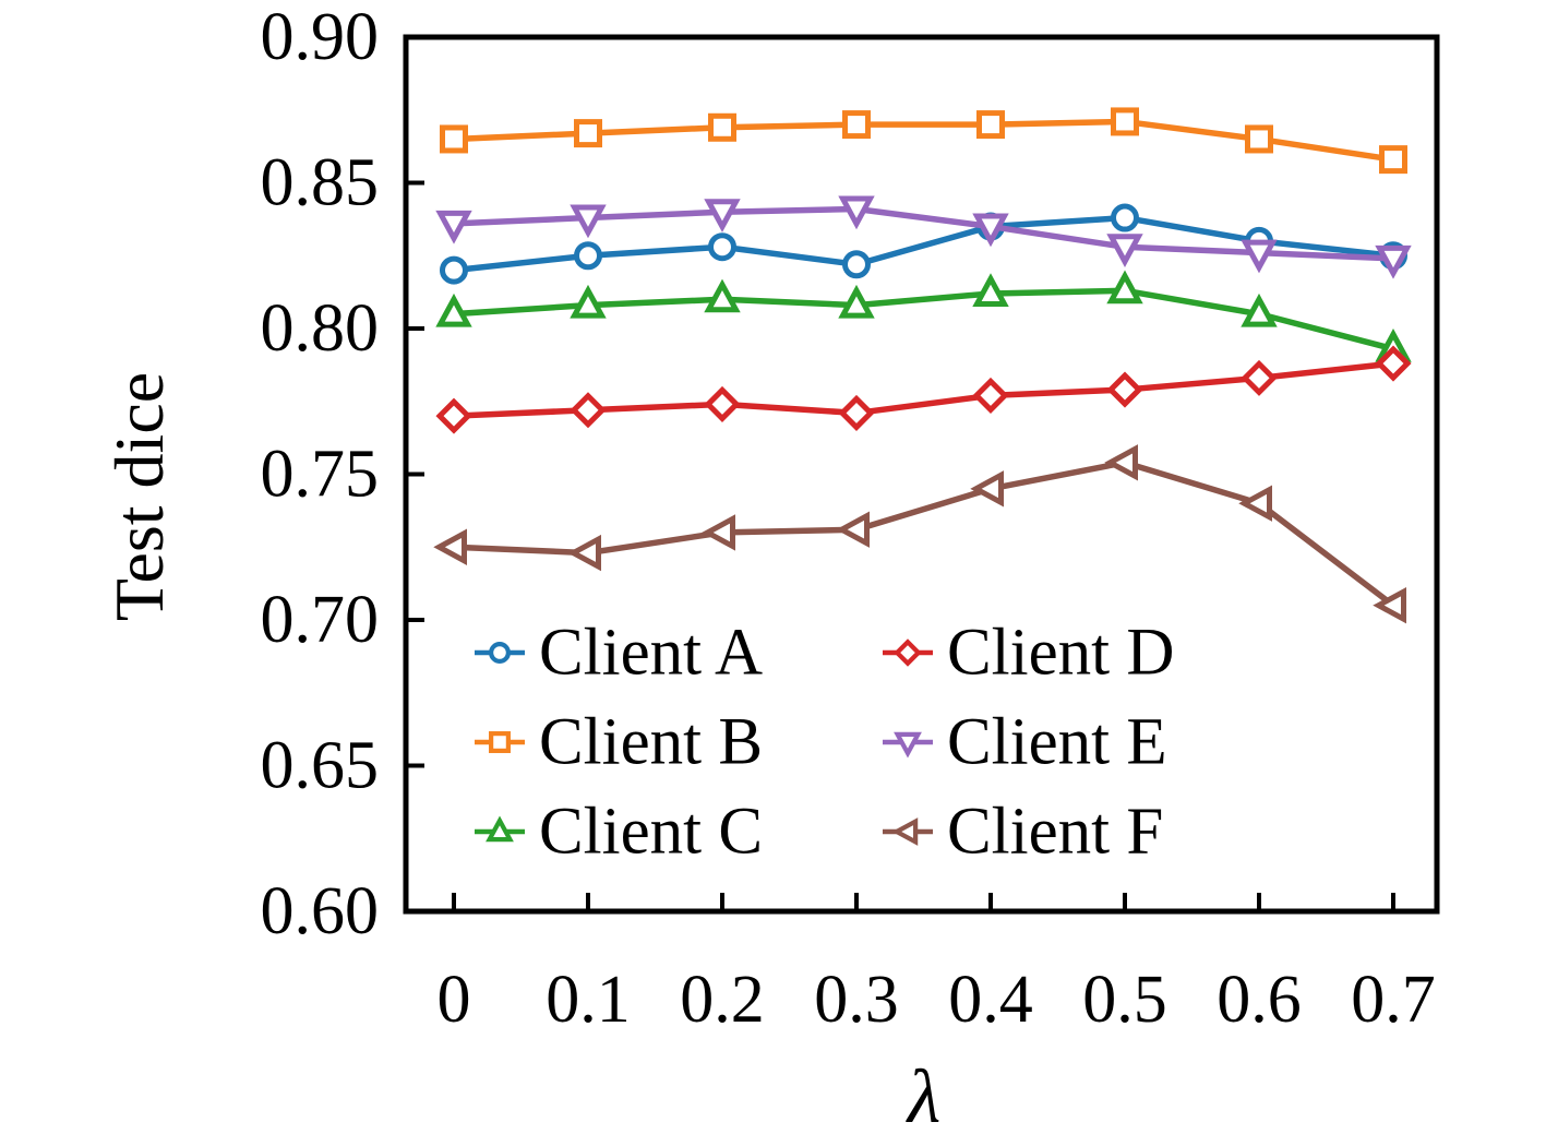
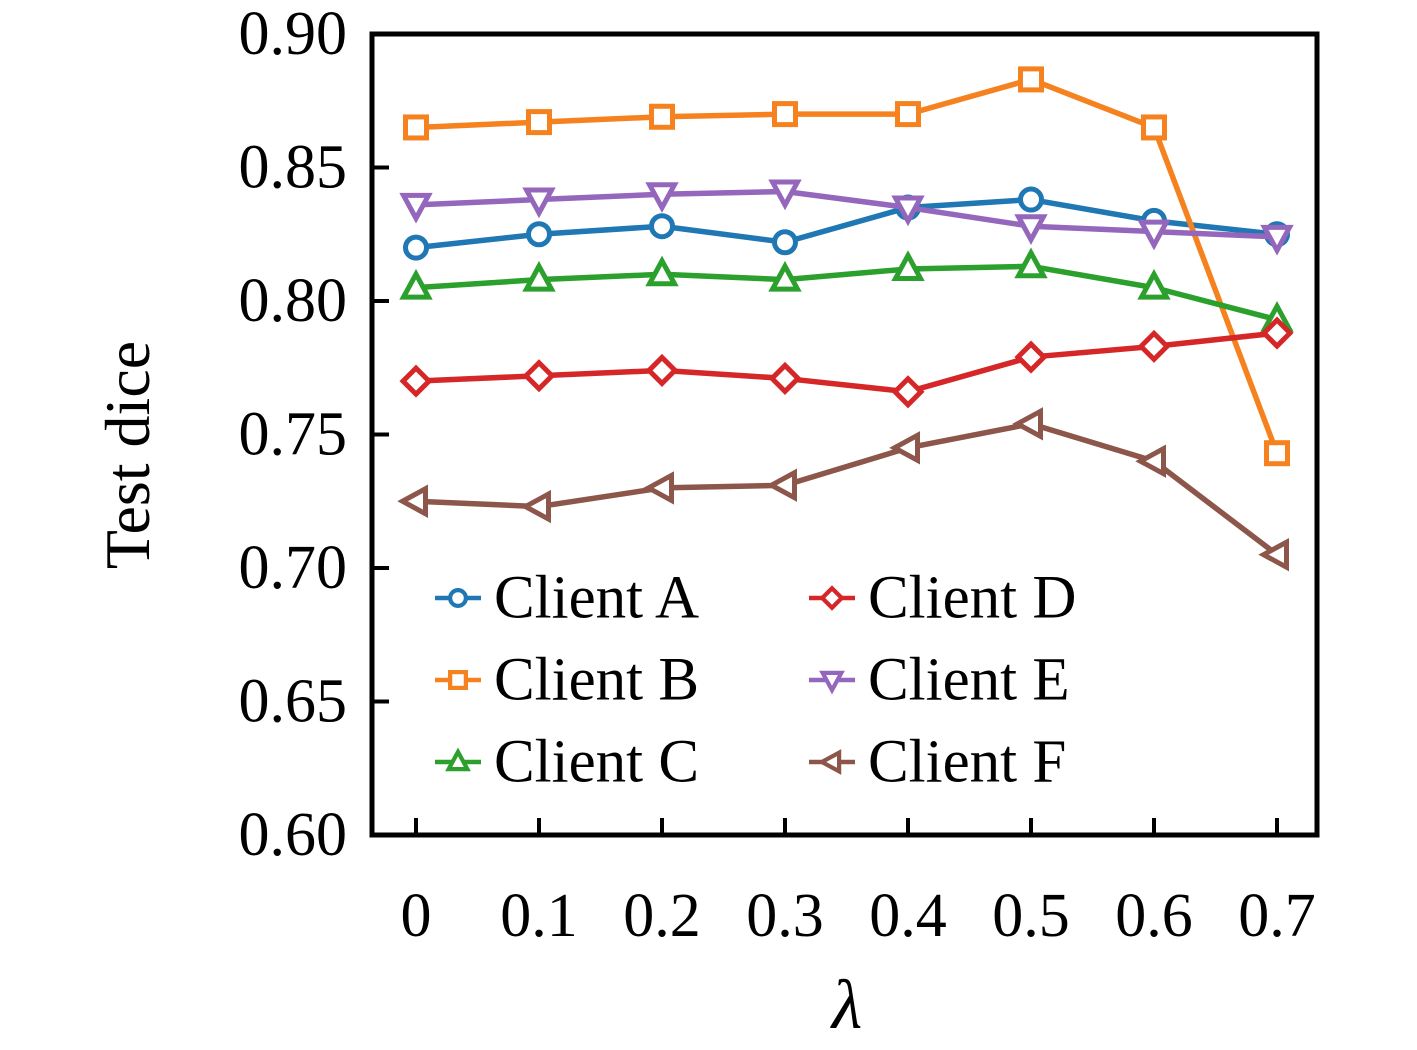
Client D/0.4: 0.777 -> 0.766
Client B/0.5: 0.871 -> 0.883
Client B/0.7: 0.858 -> 0.743
